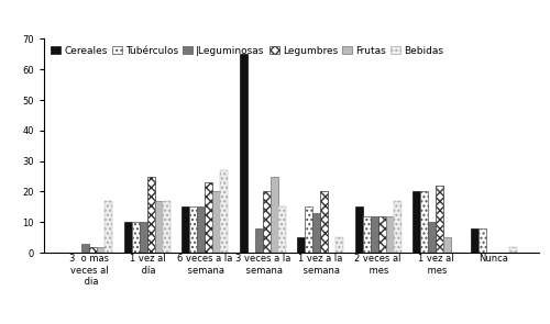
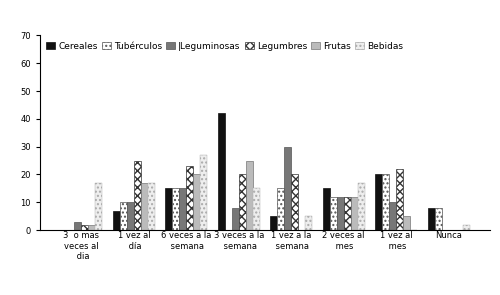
Cereales/1 vez al día: 10 -> 7
Cereales/3 veces a la semana: 65 -> 42
|Leguminosas/1 vez a la semana: 13 -> 30
